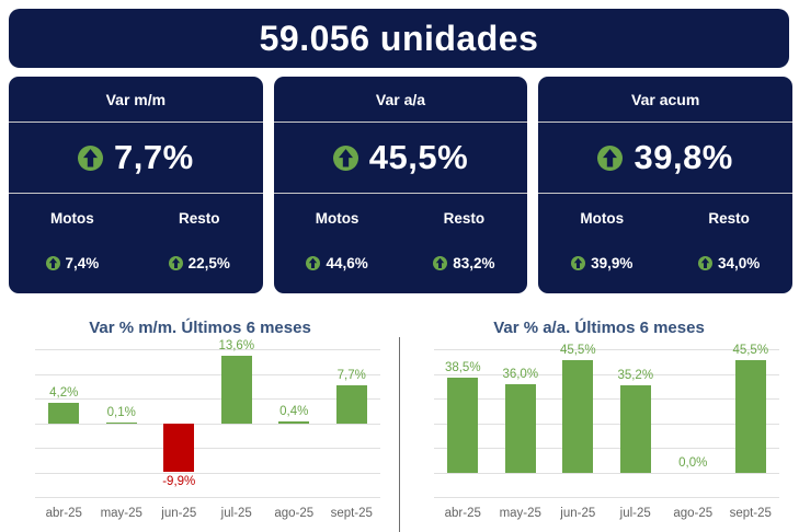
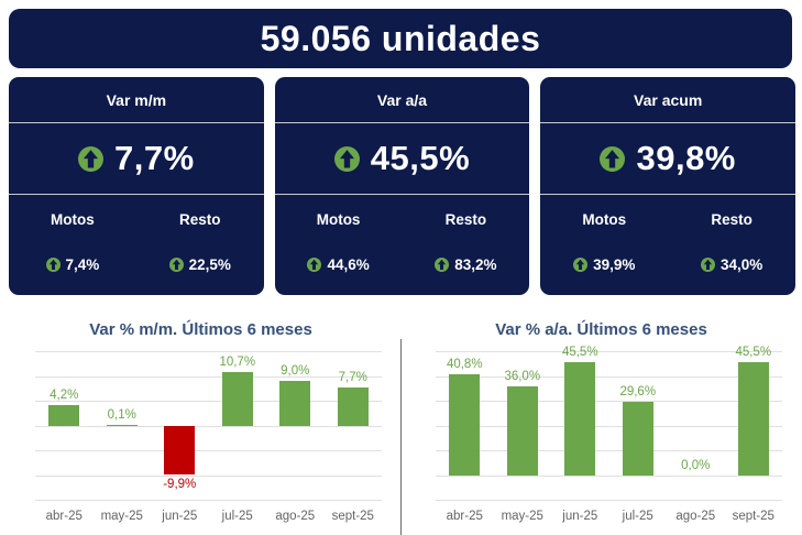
Var % m/m. Últimos 6 meses/jul-25: 13,6% -> 10,7%
Var % m/m. Últimos 6 meses/ago-25: 0,4% -> 9,0%
Var % a/a. Últimos 6 meses/abr-25: 38,5% -> 40,8%
Var % a/a. Últimos 6 meses/jul-25: 35,2% -> 29,6%
